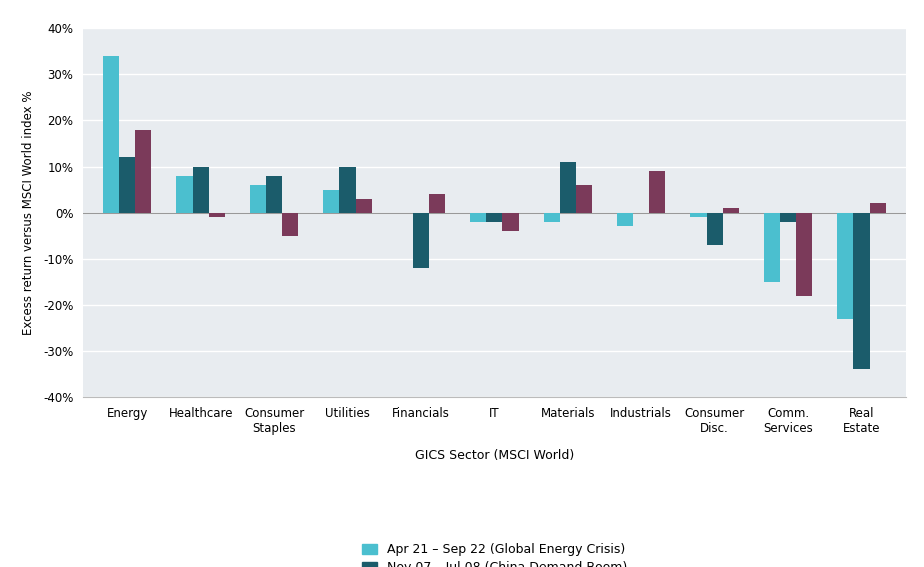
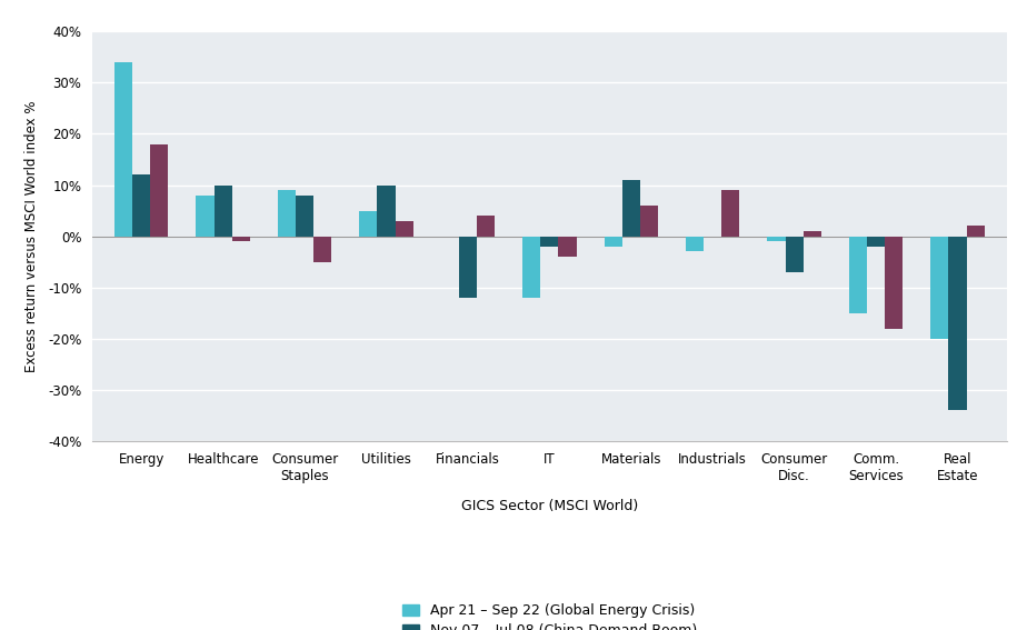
Apr 21 – Sep 22 (Global Energy Crisis)/Consumer Staples: 6% -> 9%
Apr 21 – Sep 22 (Global Energy Crisis)/IT: -2% -> -12%
Apr 21 – Sep 22 (Global Energy Crisis)/Real Estate: -23% -> -20%
